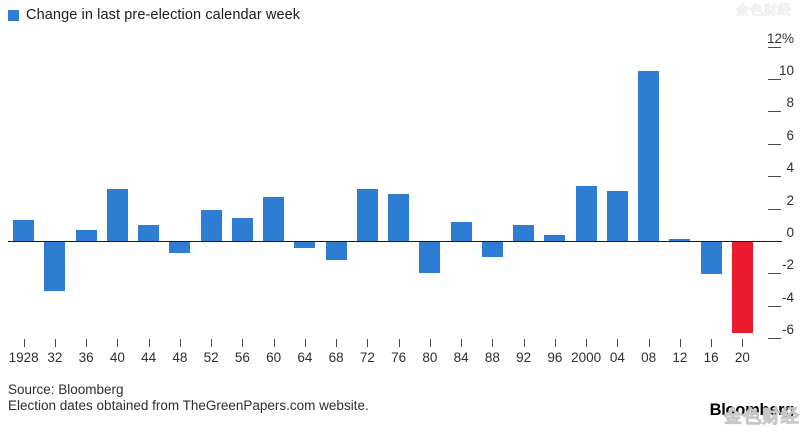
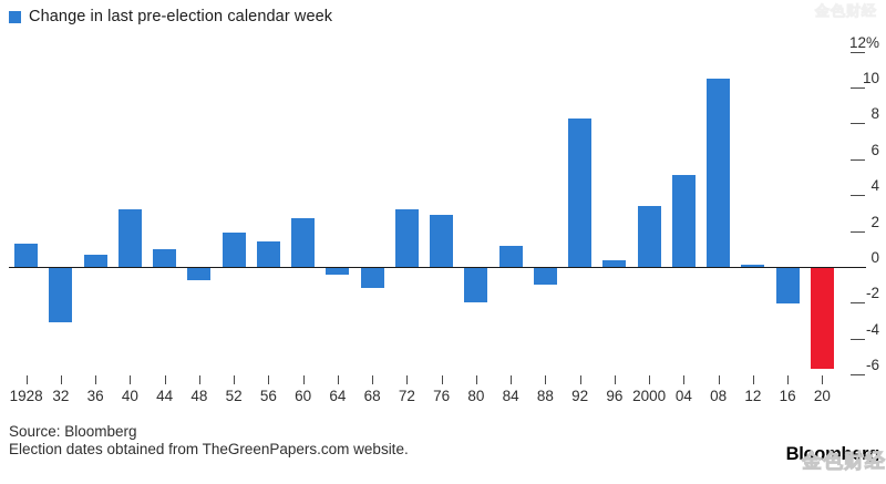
92: 1.0% -> 8.3%
04: 3.1% -> 5.1%
